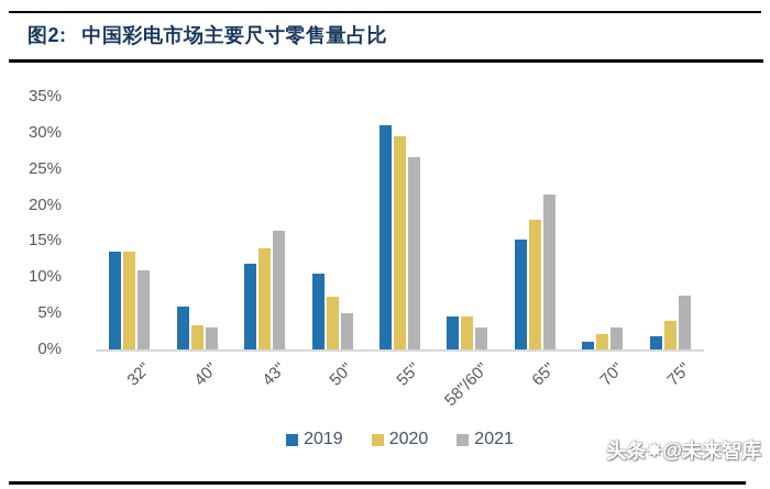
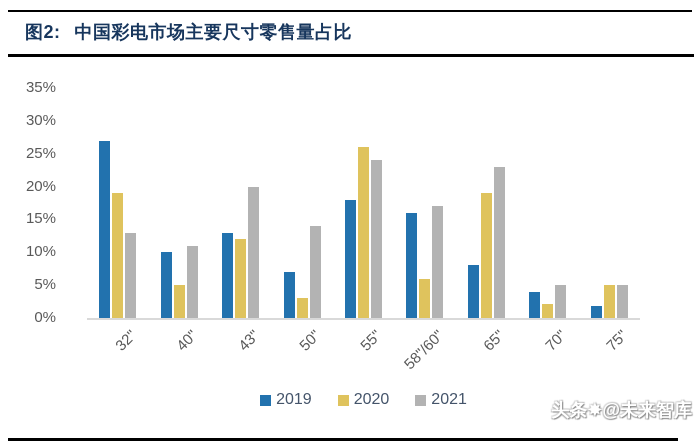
2019/32": 14% -> 27%
2020/32": 14% -> 19%
2021/32": 11% -> 13%
2019/40": 6% -> 10%
2020/40": 3% -> 5%
2021/40": 3% -> 11%
2019/43": 12% -> 13%
2020/43": 14% -> 12%
2021/43": 16% -> 20%
2019/50": 10% -> 7%
2020/50": 7% -> 3%
2021/50": 5% -> 14%
2019/55": 31% -> 18%
2020/55": 30% -> 26%
2021/55": 27% -> 24%
2019/58"/60": 4% -> 16%
2020/58"/60": 4% -> 6%
2021/58"/60": 3% -> 17%
2019/65": 15% -> 8%
2020/65": 18% -> 19%
2021/65": 22% -> 23%
2019/70": 1% -> 4%
2021/70": 3% -> 5%
2020/75": 4% -> 5%
2021/75": 7% -> 5%
